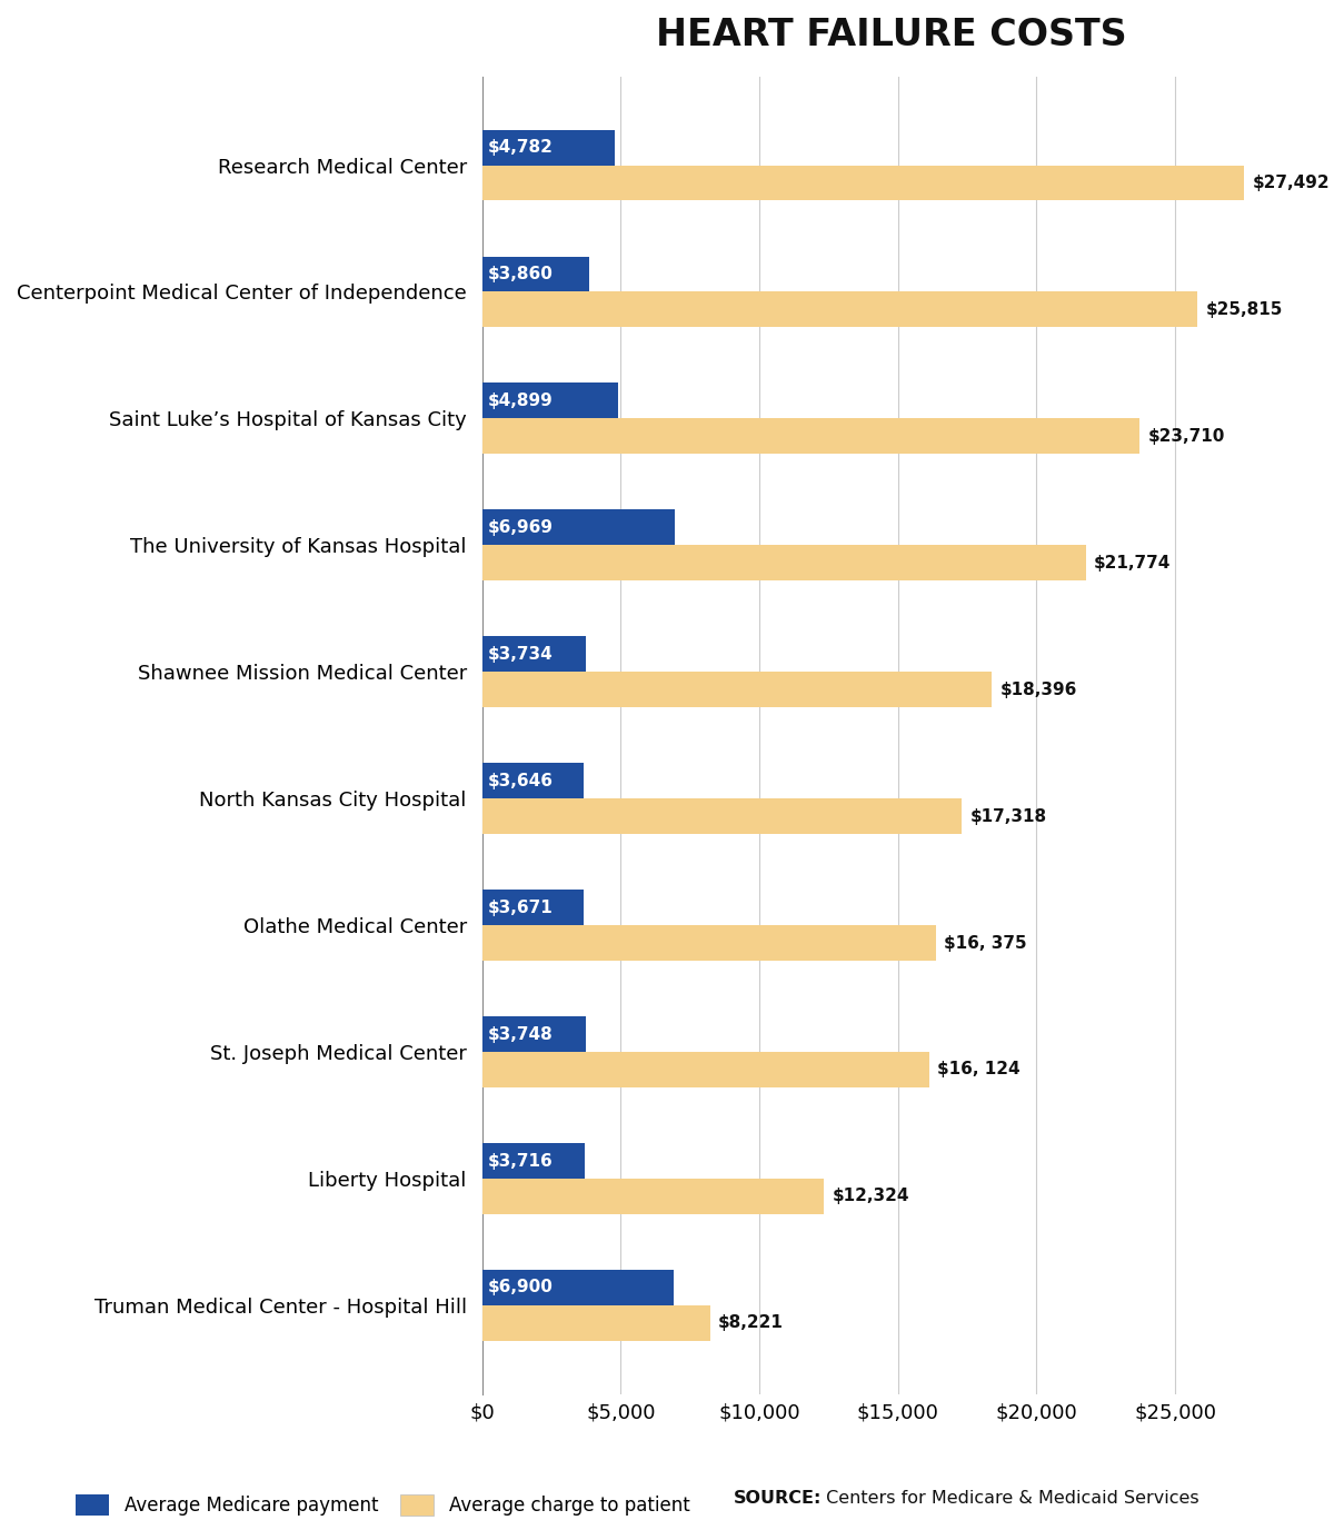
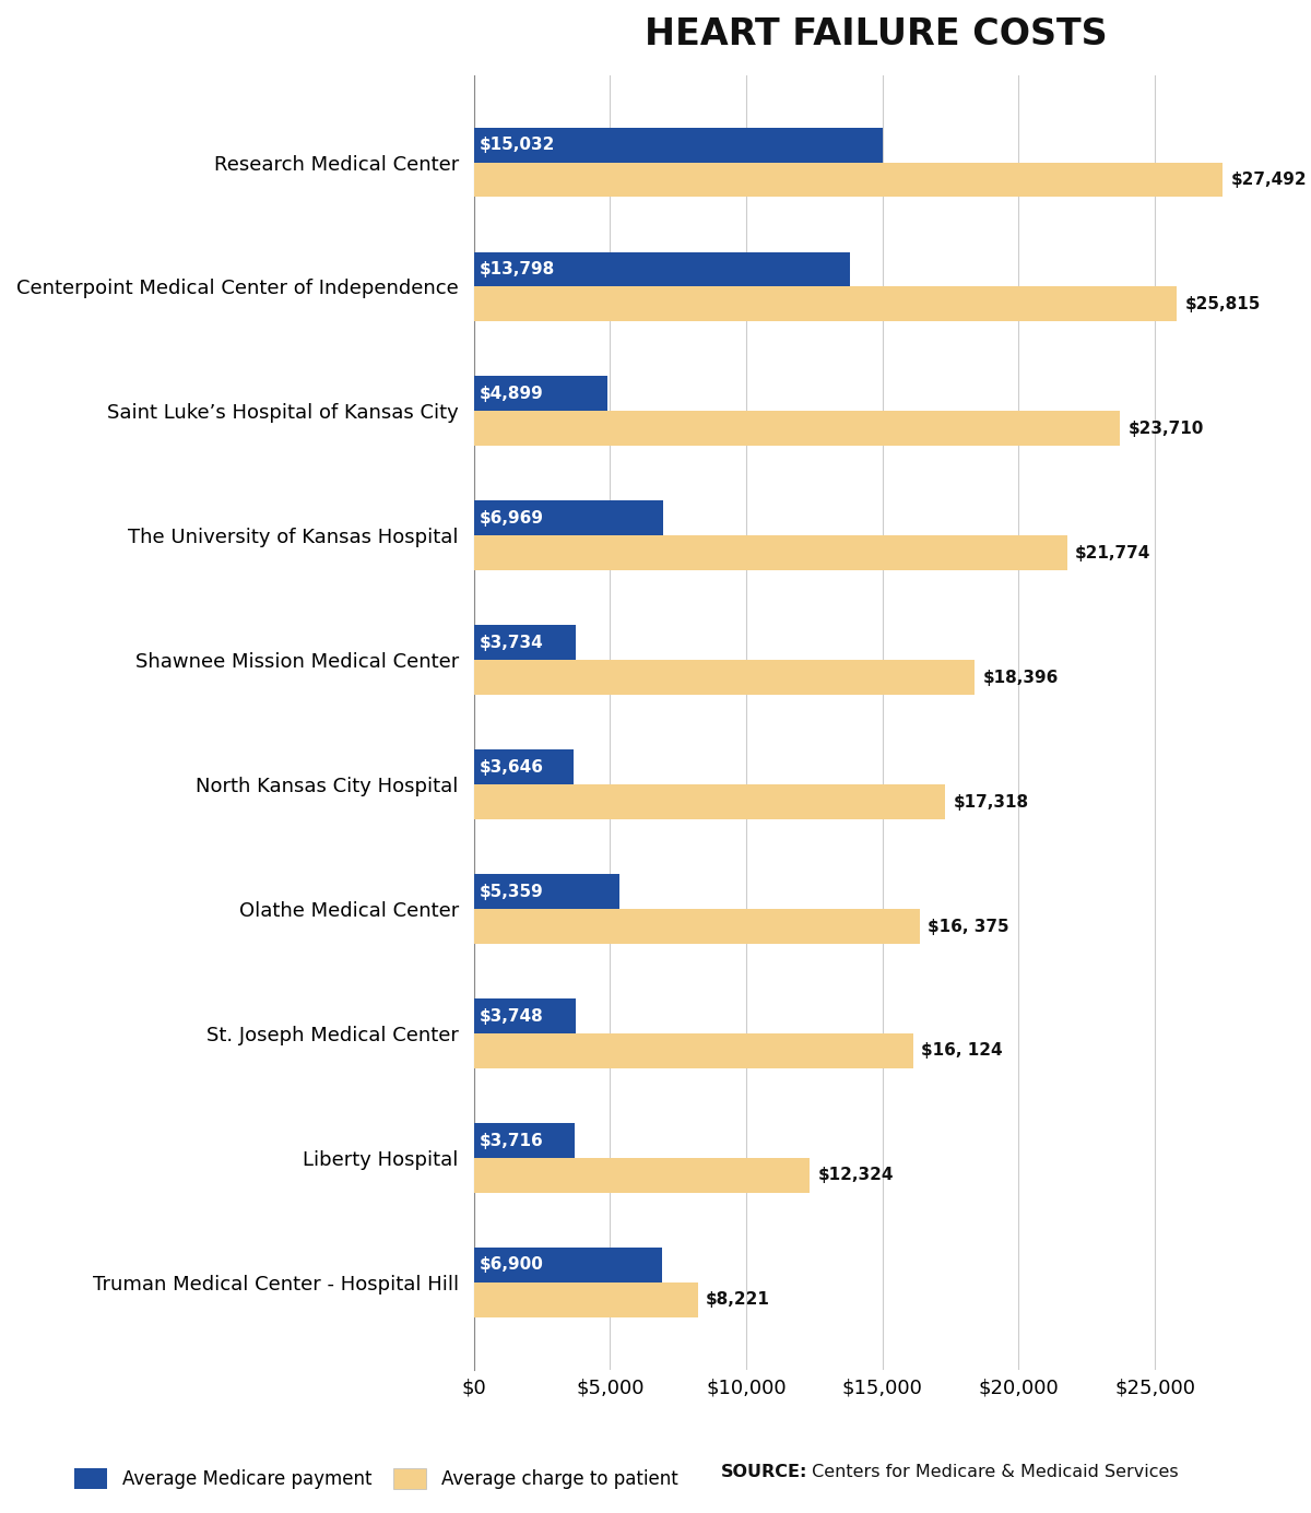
Average Medicare payment/Research Medical Center: $4,782 -> $15,032
Average Medicare payment/Centerpoint Medical Center of Independence: $3,860 -> $13,798
Average Medicare payment/Olathe Medical Center: $3,671 -> $5,359
